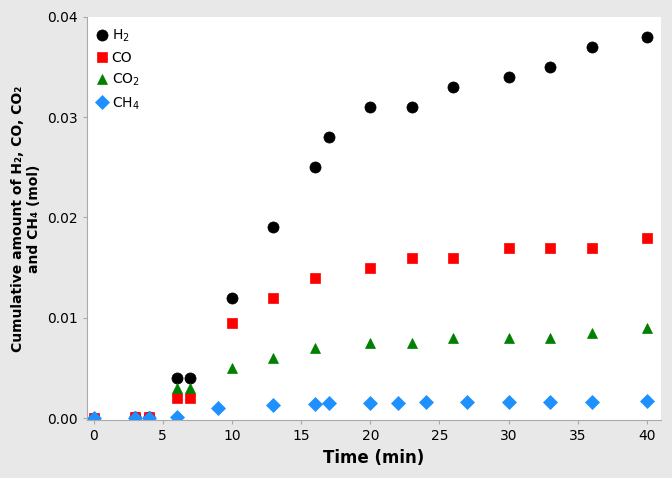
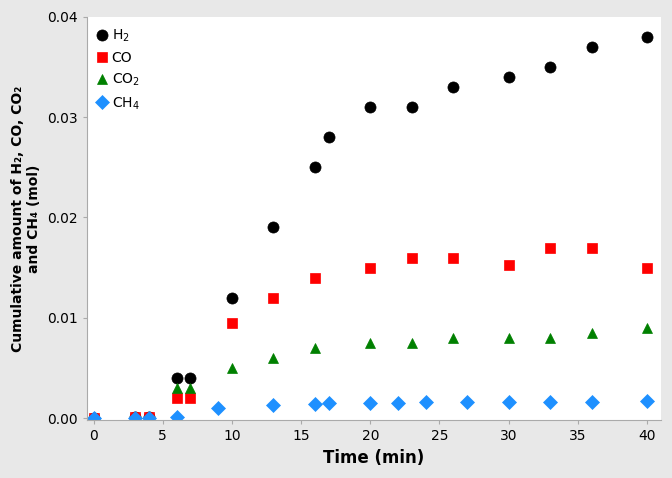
CO/30: 0.0170 -> 0.0153
CO/40: 0.0180 -> 0.0150
